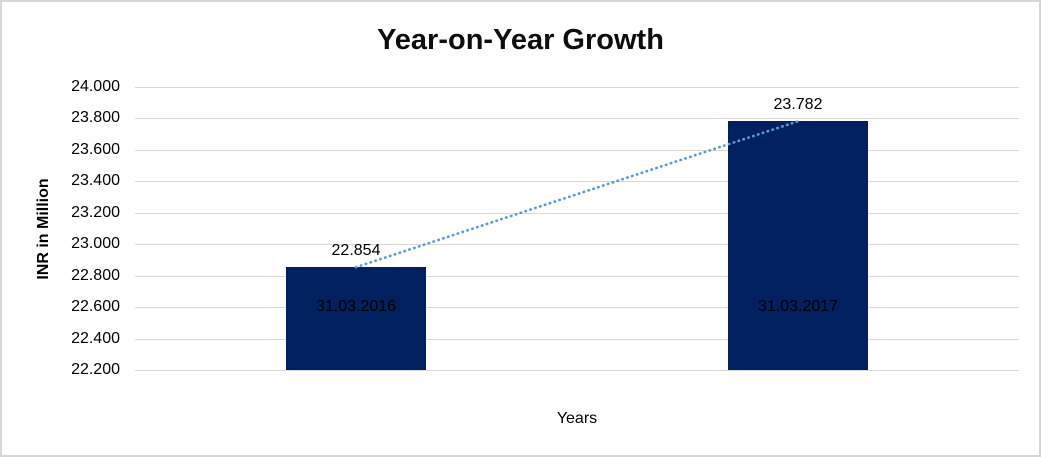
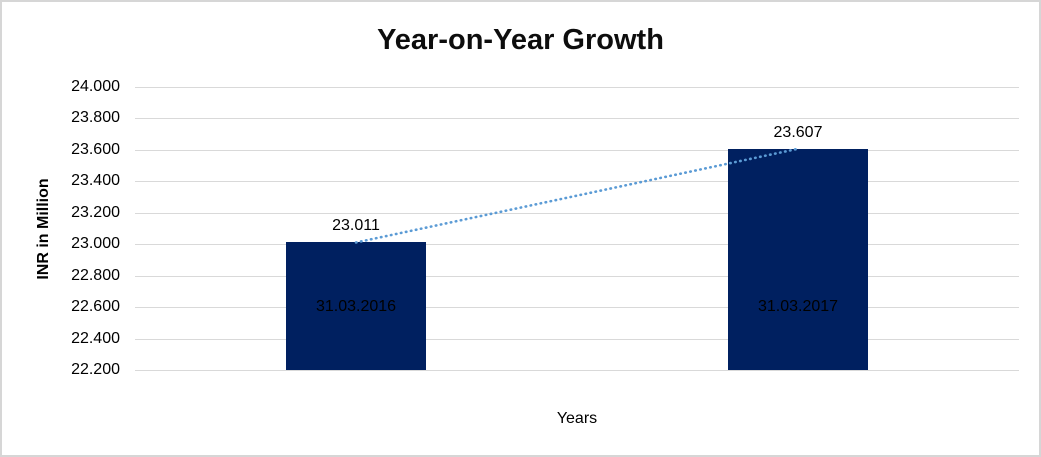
31.03.2016: 22.854 -> 23.011
31.03.2017: 23.782 -> 23.607
